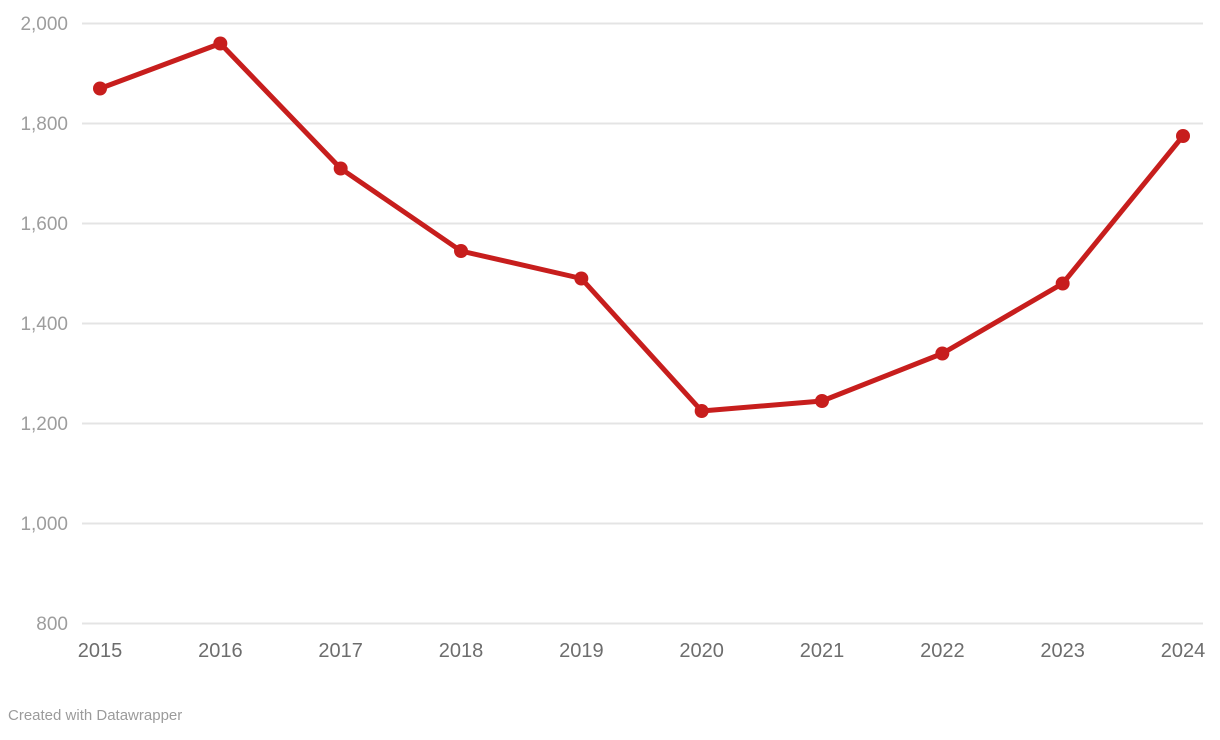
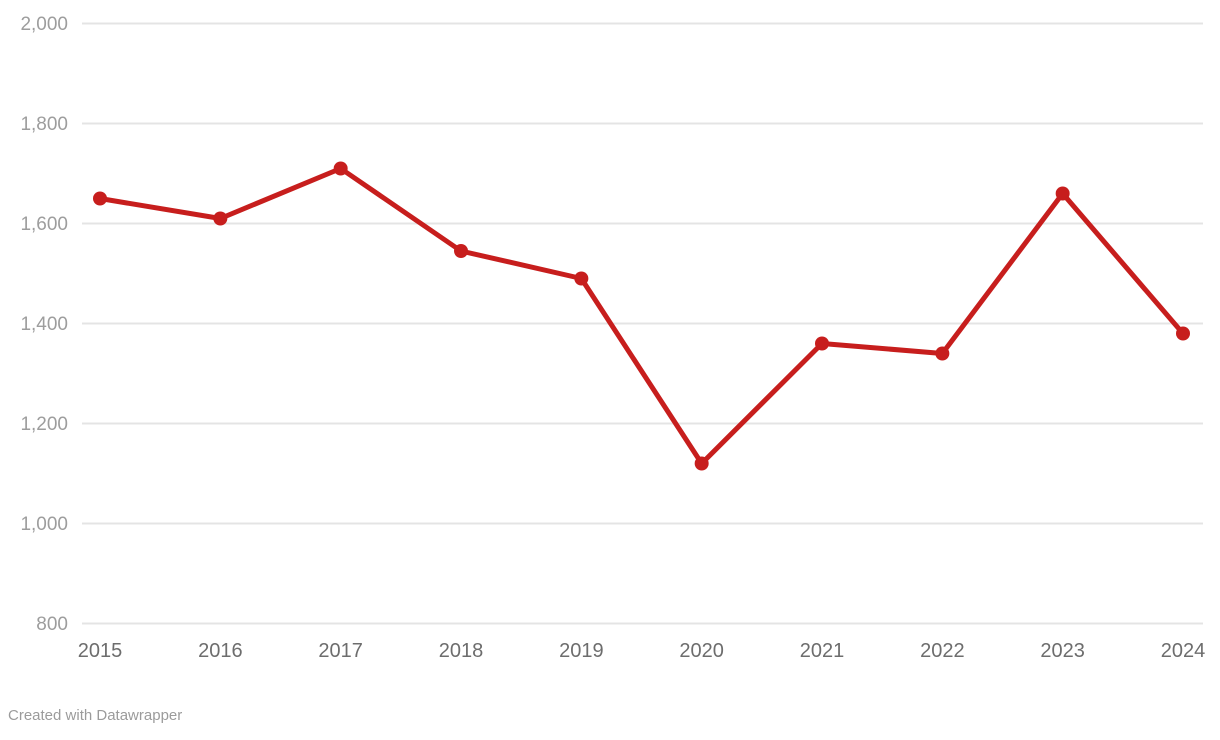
2015: 1870 -> 1650
2016: 1960 -> 1610
2020: 1220 -> 1120
2021: 1240 -> 1360
2023: 1480 -> 1660
2024: 1780 -> 1380
